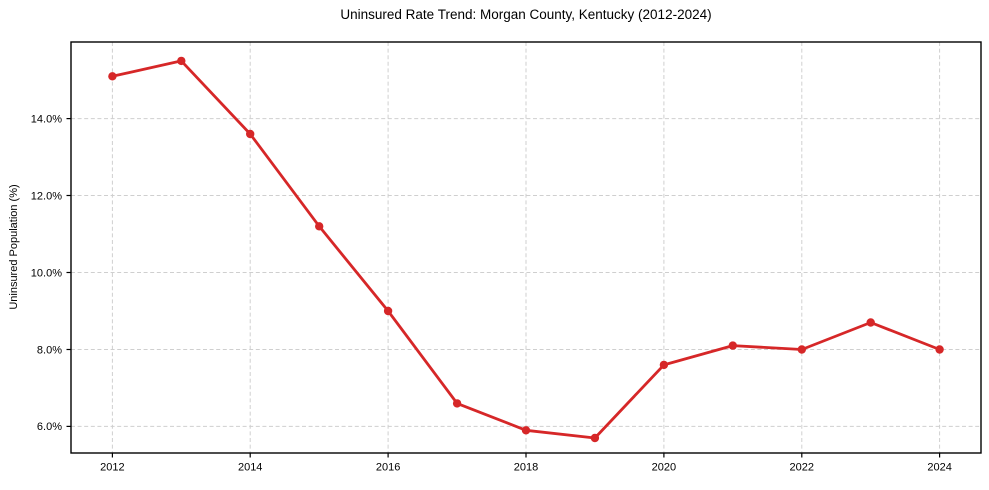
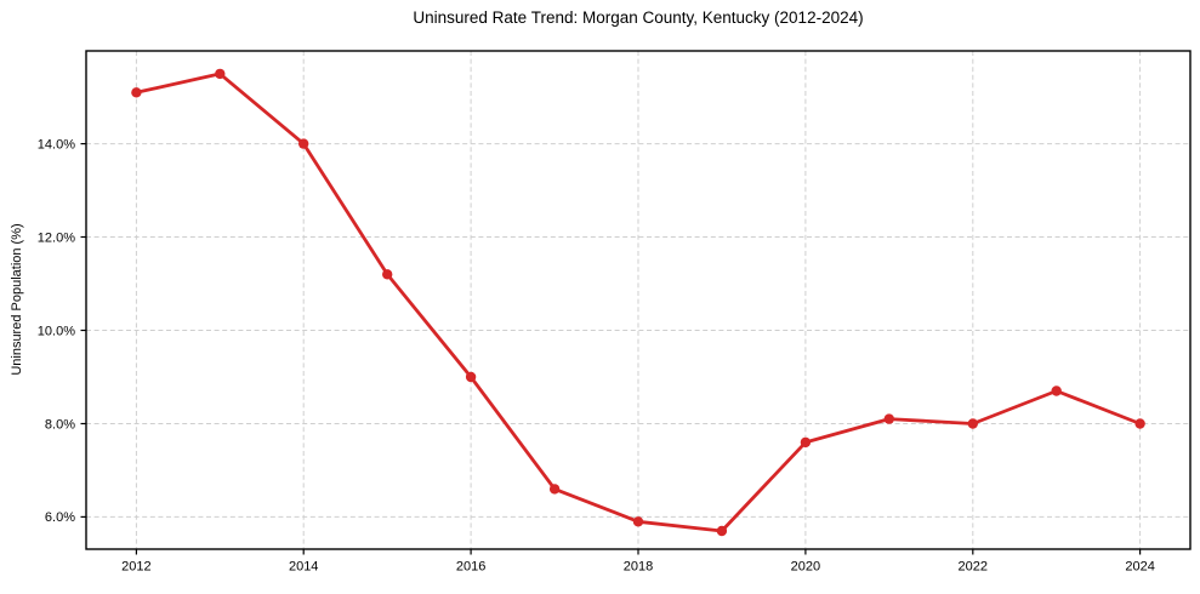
2014: 13.6% -> 14.0%
